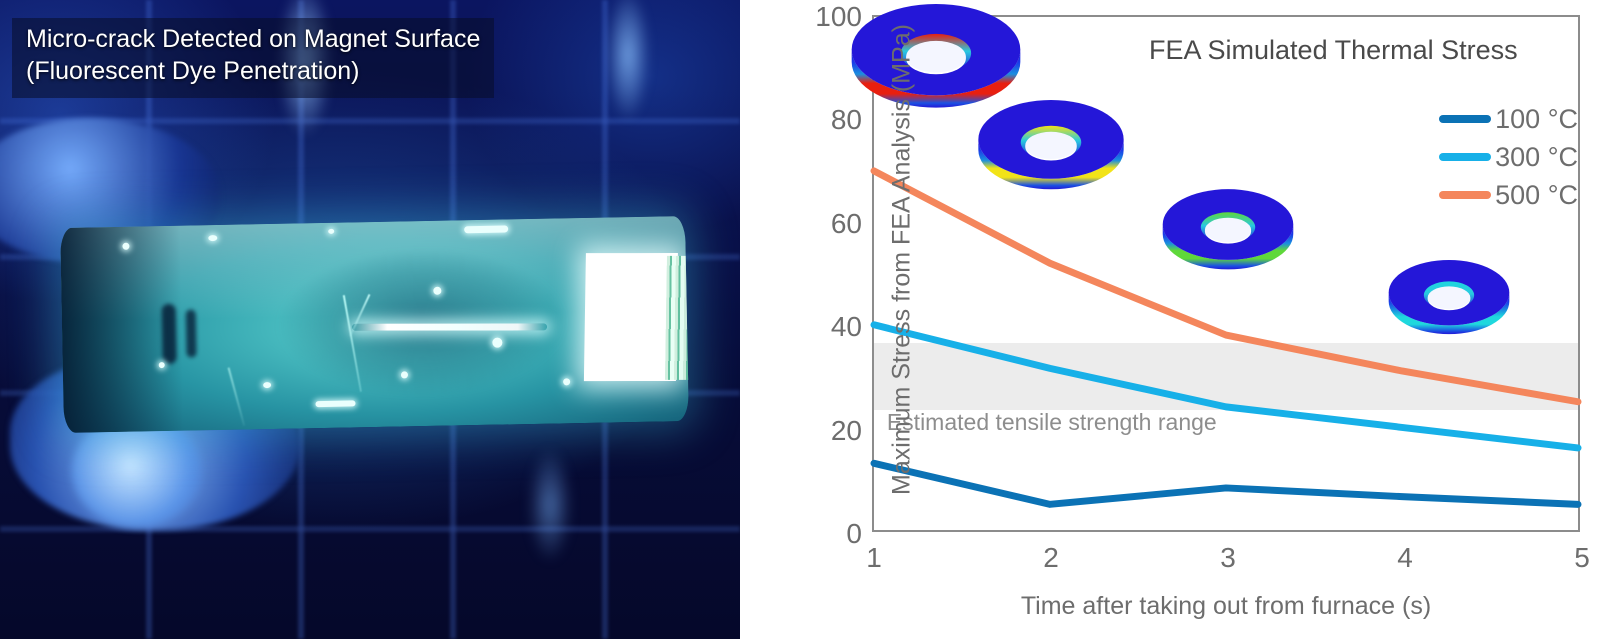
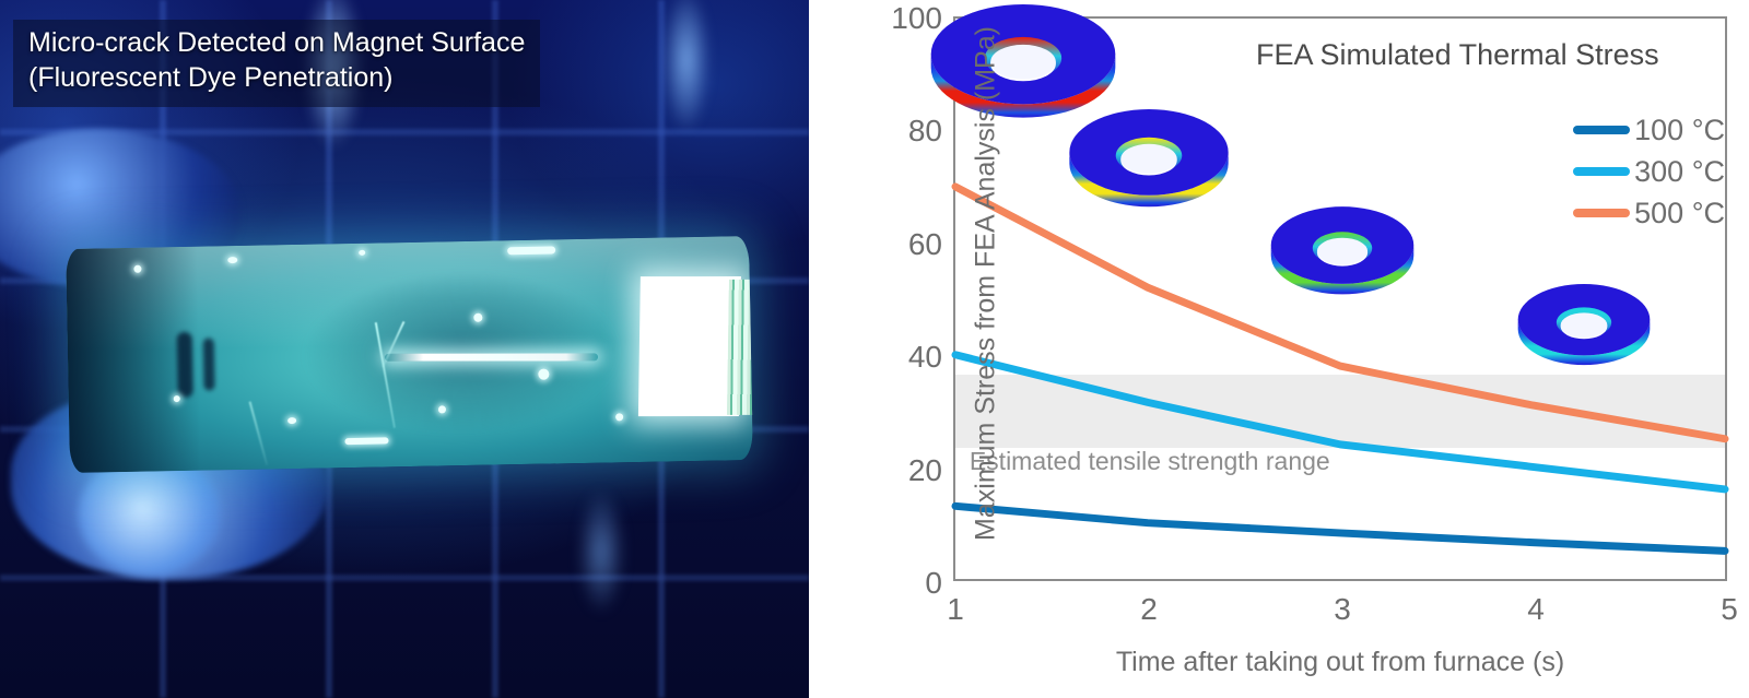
100 °C/2: 5 -> 10
